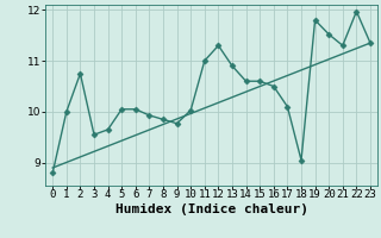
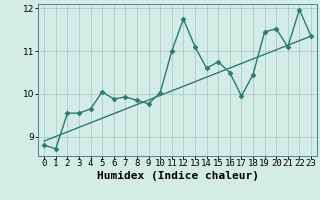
1: 10.00 -> 8.72
2: 10.75 -> 9.55
6: 10.05 -> 9.88
12: 11.30 -> 11.75
13: 10.90 -> 11.10
15: 10.60 -> 10.75
17: 10.10 -> 9.95
18: 9.05 -> 10.45
19: 11.80 -> 11.45
21: 11.30 -> 11.10
